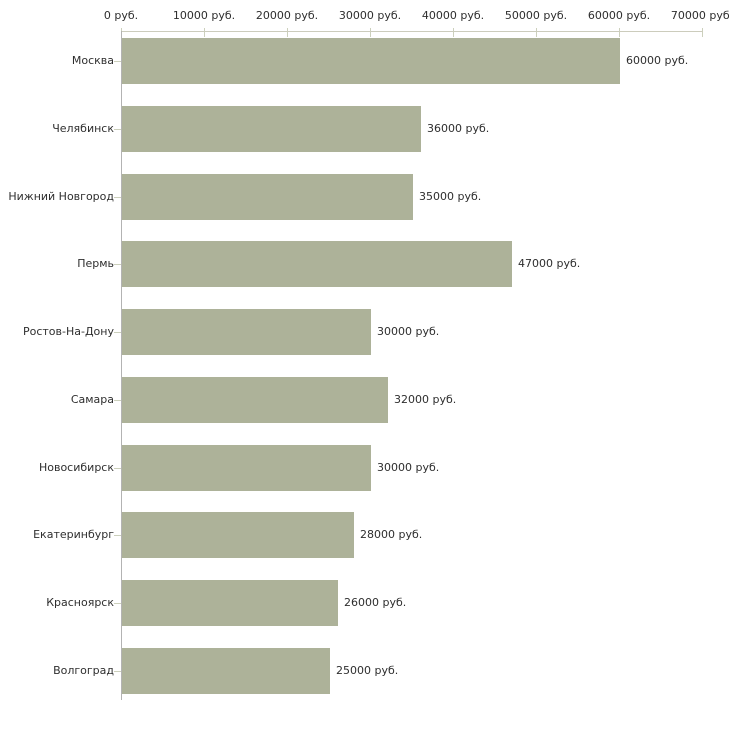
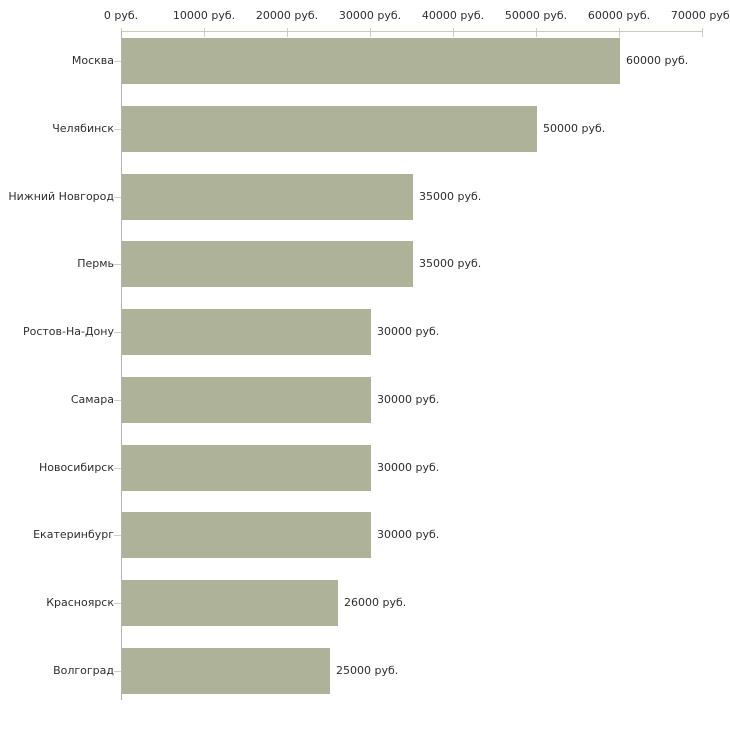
Челябинск: 36000 -> 50000
Пермь: 47000 -> 35000
Самара: 32000 -> 30000
Екатеринбург: 28000 -> 30000
